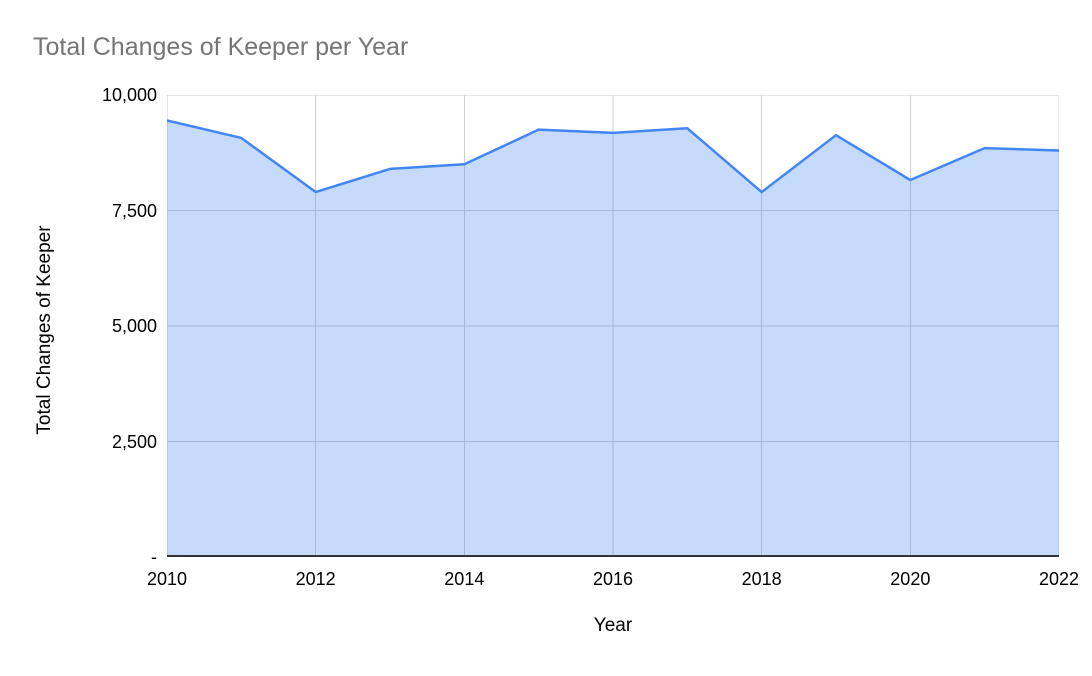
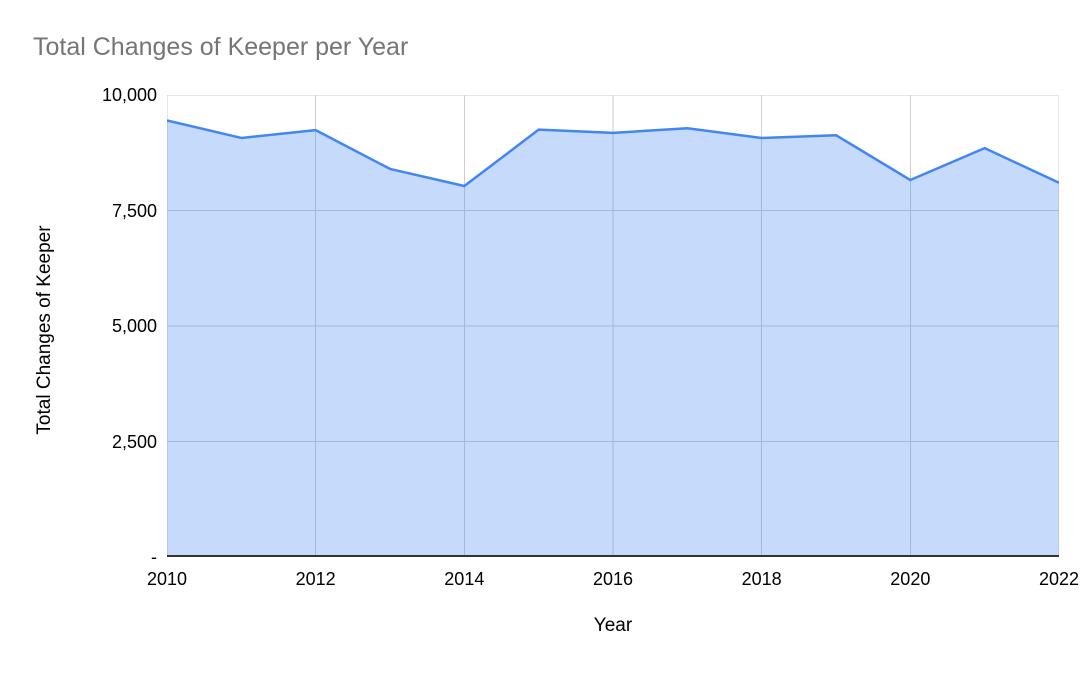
2012: 7900 -> 9200
2014: 8500 -> 8000
2018: 7900 -> 9100
2022: 8800 -> 8100
